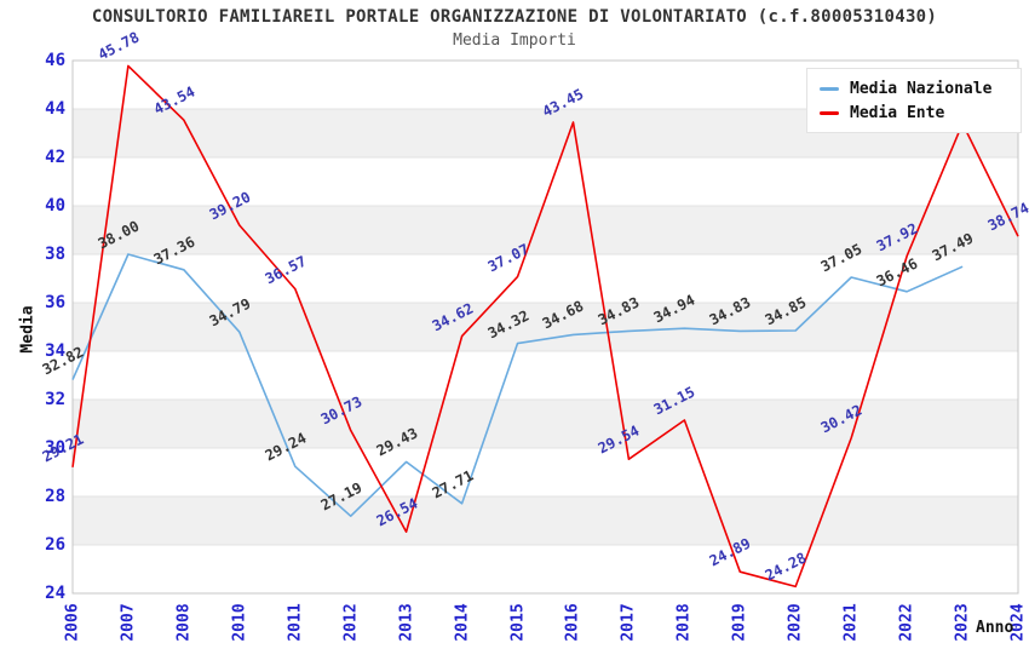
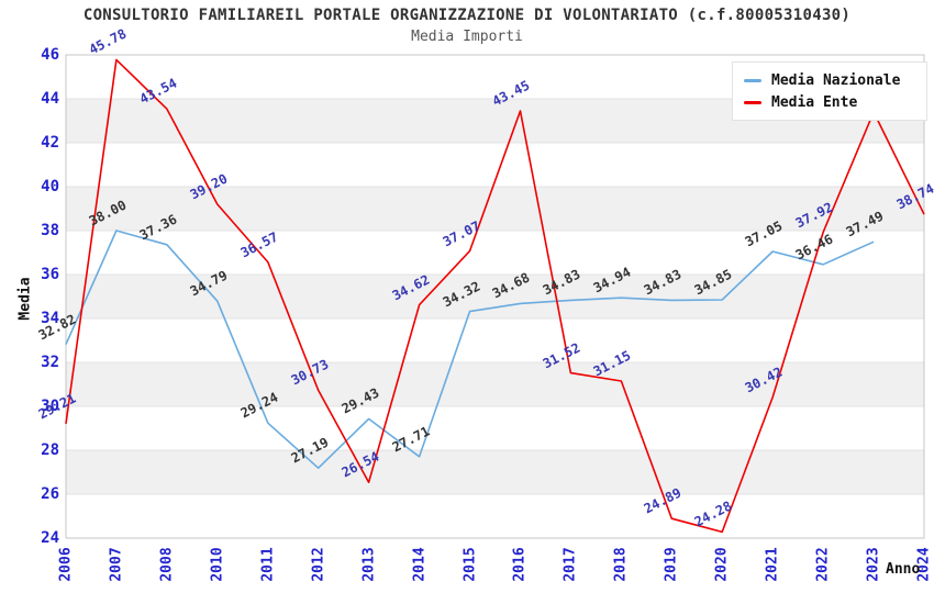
Media Ente/2017: 29.54 -> 31.52
